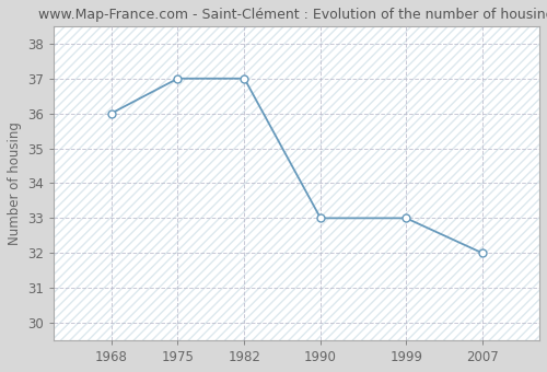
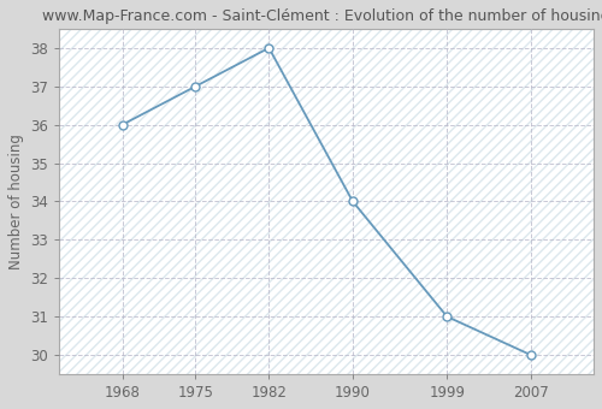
1982: 37 -> 38
1990: 33 -> 34
1999: 33 -> 31
2007: 32 -> 30
